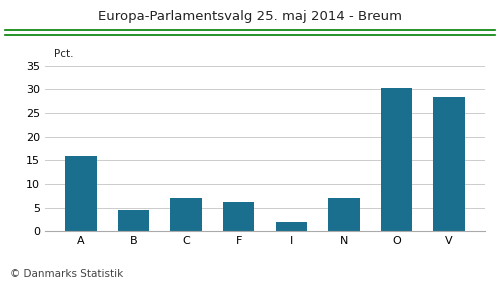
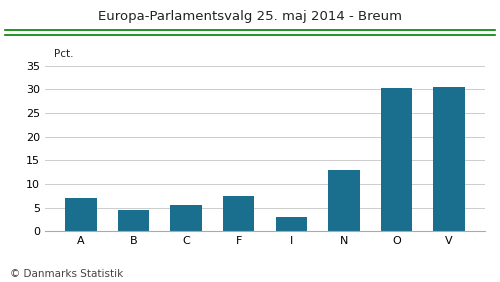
A: 16.0 -> 7.0
C: 7.0 -> 5.5
F: 6.2 -> 7.5
I: 1.9 -> 3.0
N: 7.0 -> 13.0
V: 28.4 -> 30.5
